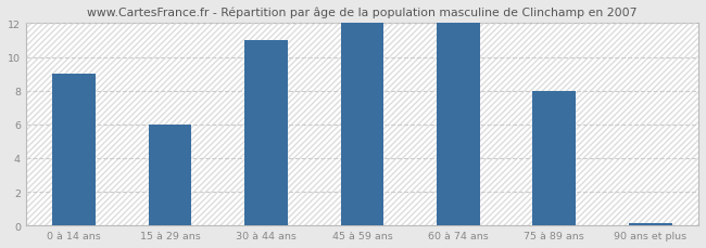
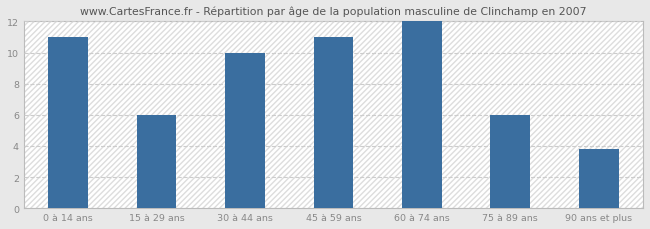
0 à 14 ans: 9.0 -> 11.0
30 à 44 ans: 11.0 -> 10.0
45 à 59 ans: 12.0 -> 11.0
75 à 89 ans: 8.0 -> 6.0
90 ans et plus: 0.1 -> 3.8
